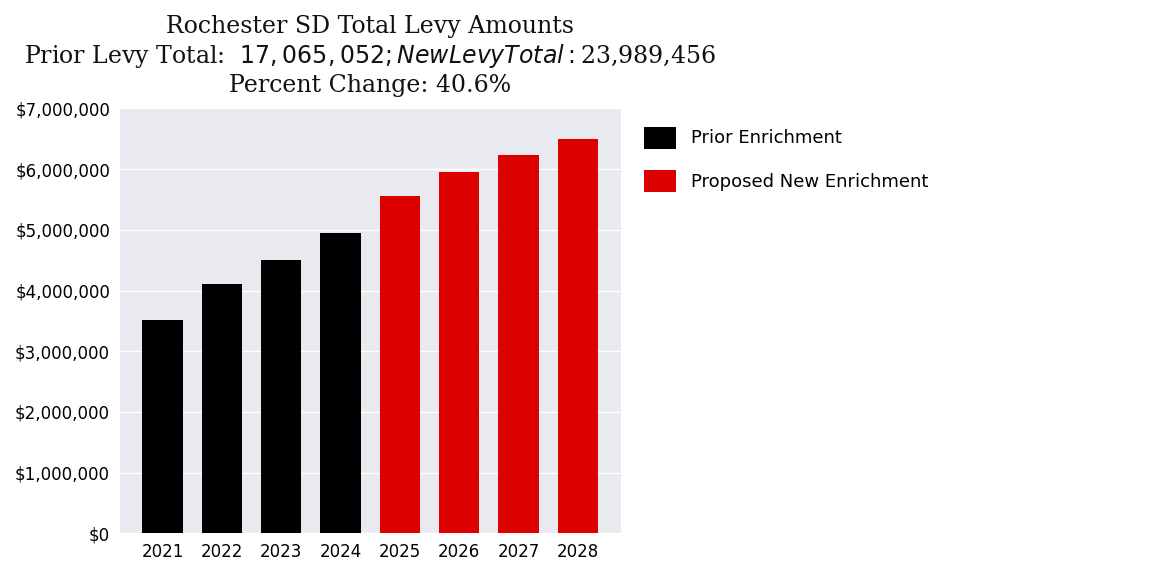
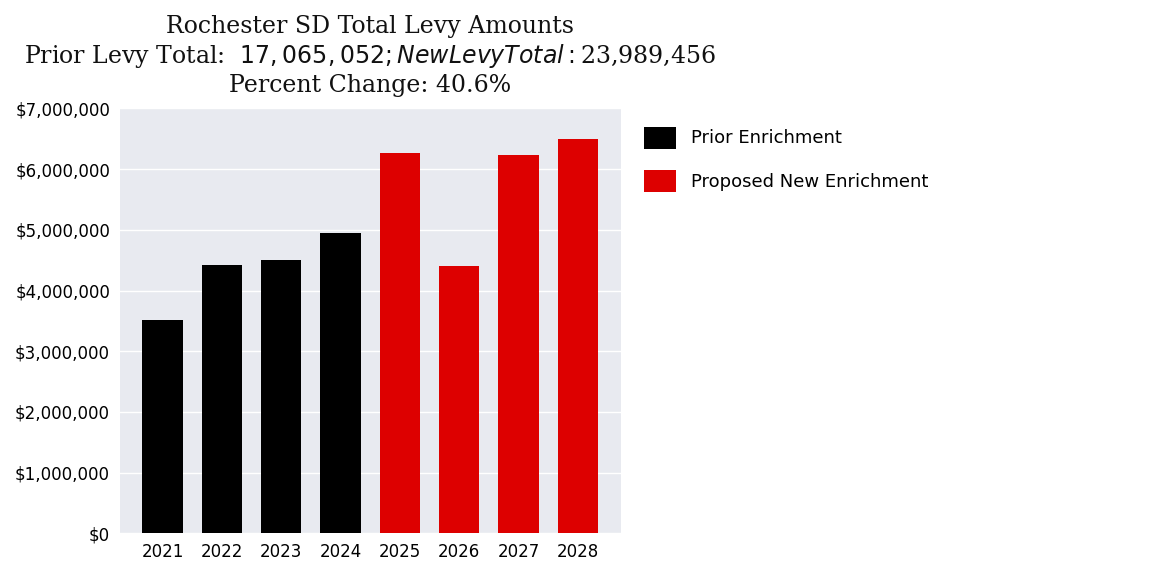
2022: $4,100,000 -> $4,420,000
2025: $5,550,000 -> $6,260,000
2026: $5,950,000 -> $4,400,000
